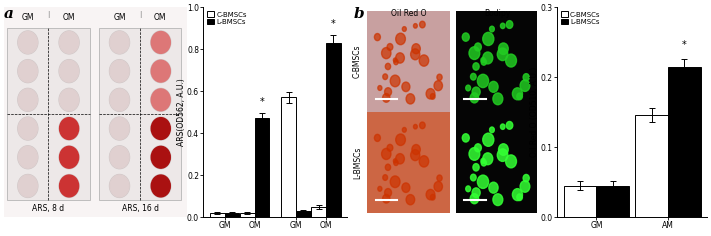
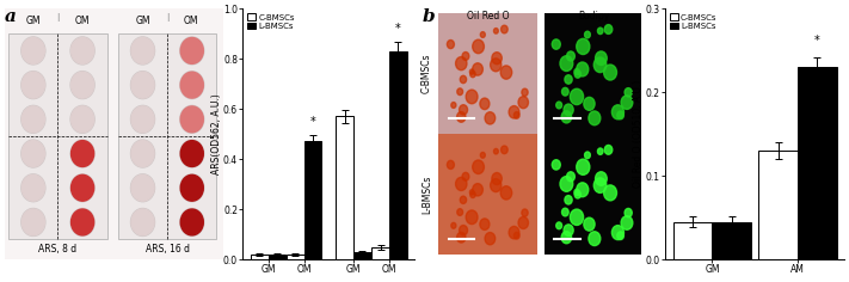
C-BMSCs/AM: 0.146 -> 0.130
L-BMSCs/AM: 0.214 -> 0.230
